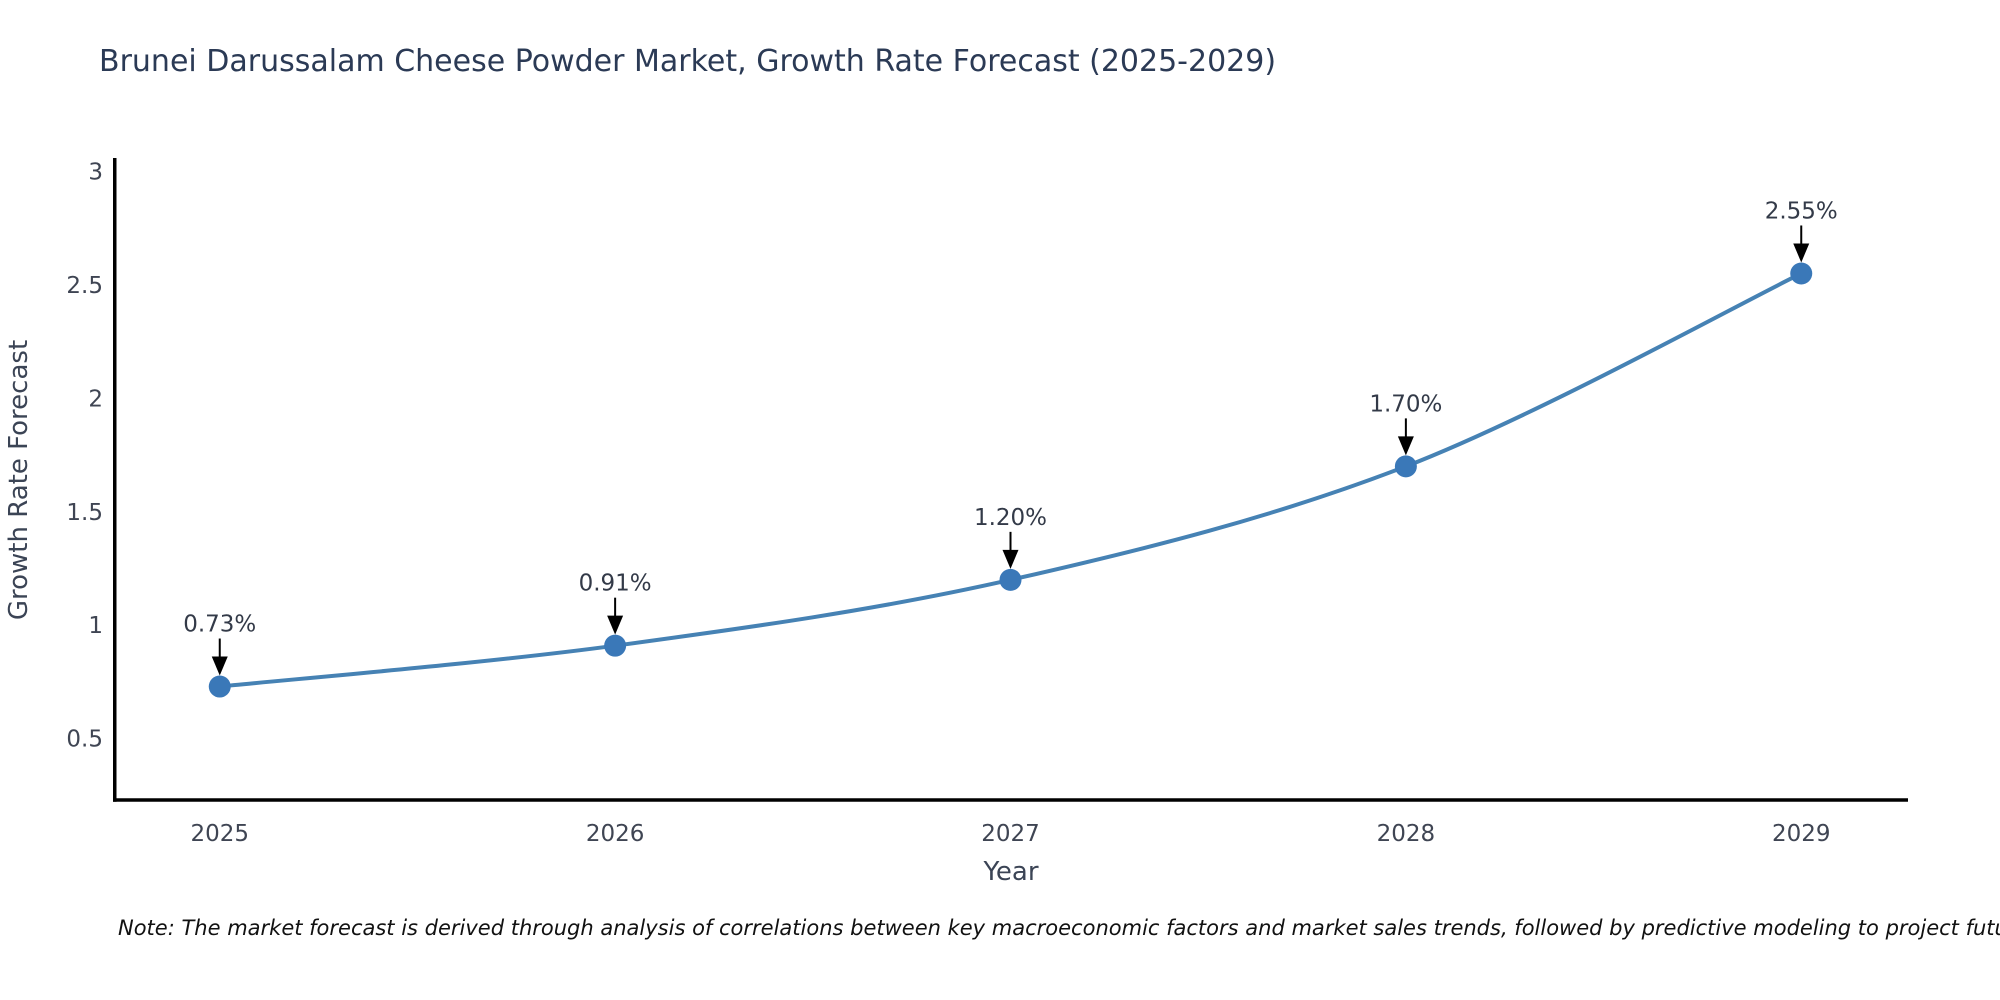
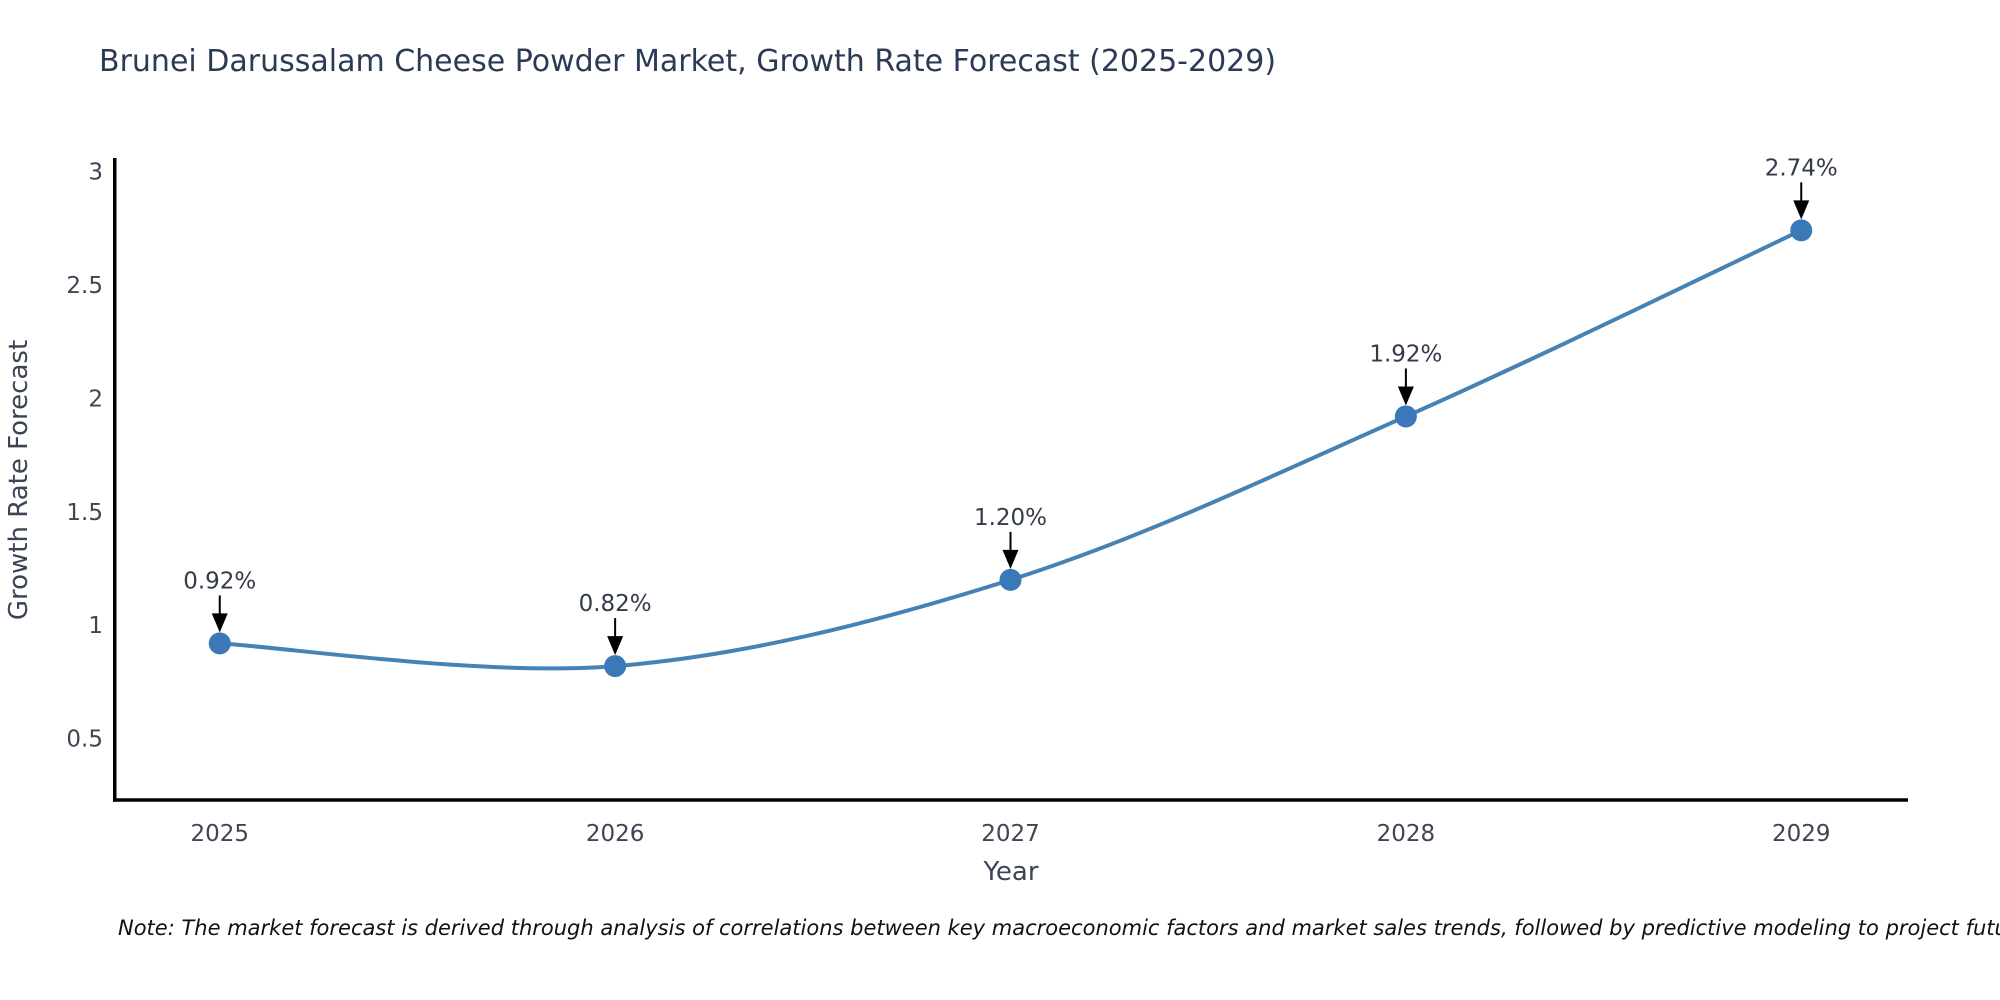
2025: 0.73% -> 0.92%
2026: 0.91% -> 0.82%
2028: 1.70% -> 1.92%
2029: 2.55% -> 2.74%
